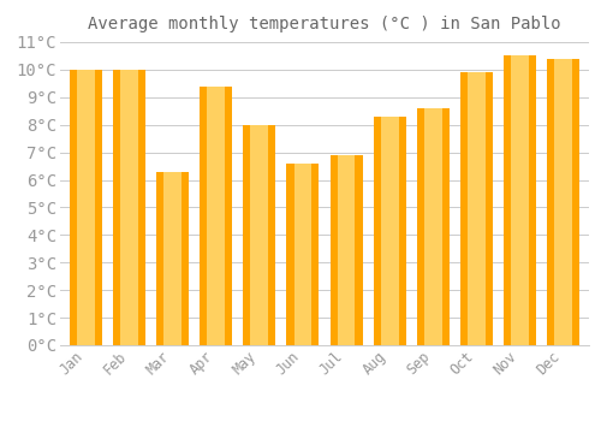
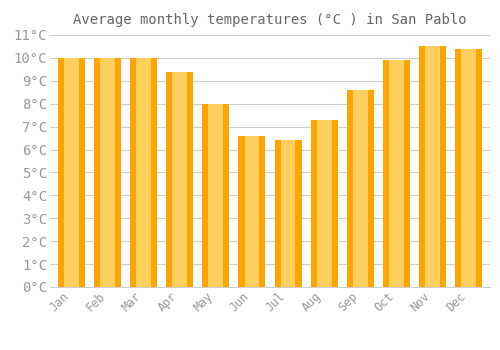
Mar: 6.3°C -> 10.0°C
Jul: 6.9°C -> 6.4°C
Aug: 8.3°C -> 7.3°C
